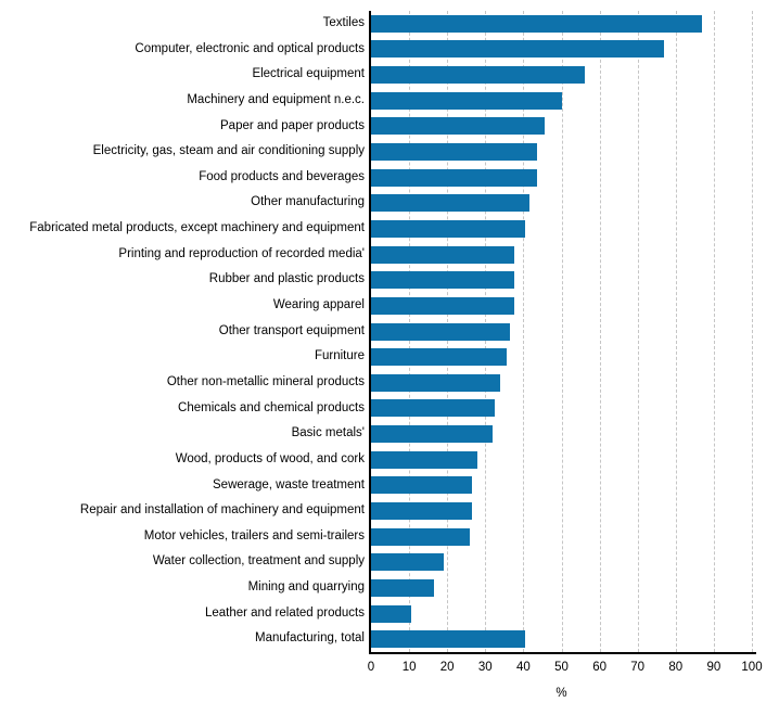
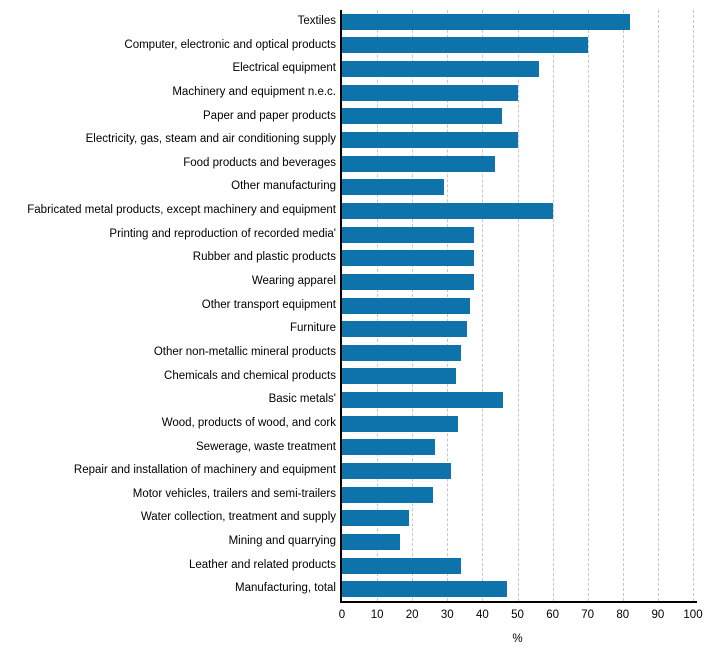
Textiles: 87 -> 82
Computer, electronic and optical products: 77 -> 70
Electricity, gas, steam and air conditioning supply: 44 -> 50
Other manufacturing: 42 -> 29
Fabricated metal products, except machinery and equipment: 40 -> 60
Basic metals': 32 -> 46
Wood, products of wood, and cork: 28 -> 33
Repair and installation of machinery and equipment: 26 -> 31
Leather and related products: 10 -> 34
Manufacturing, total: 40 -> 47
